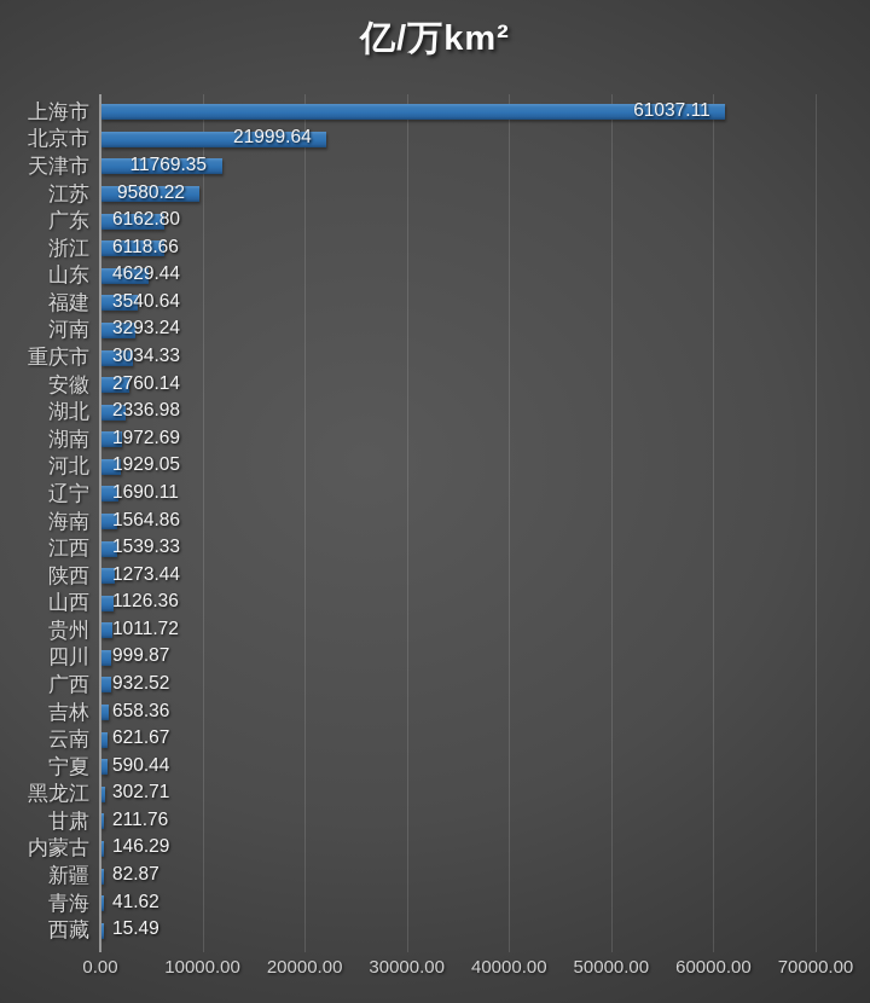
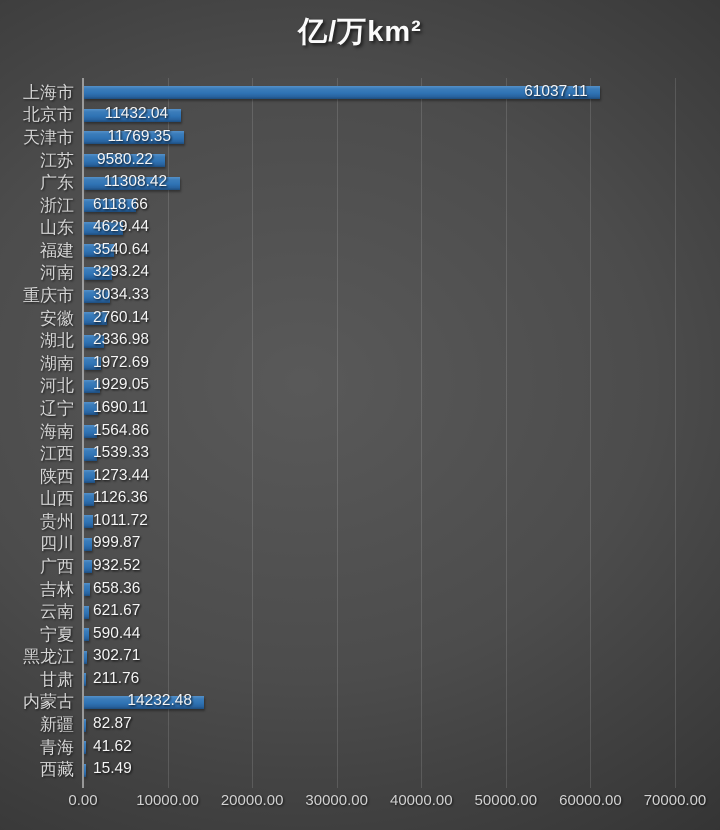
北京市: 21999.64 -> 11432.04
广东: 6162.80 -> 11308.42
内蒙古: 146.29 -> 14232.48
